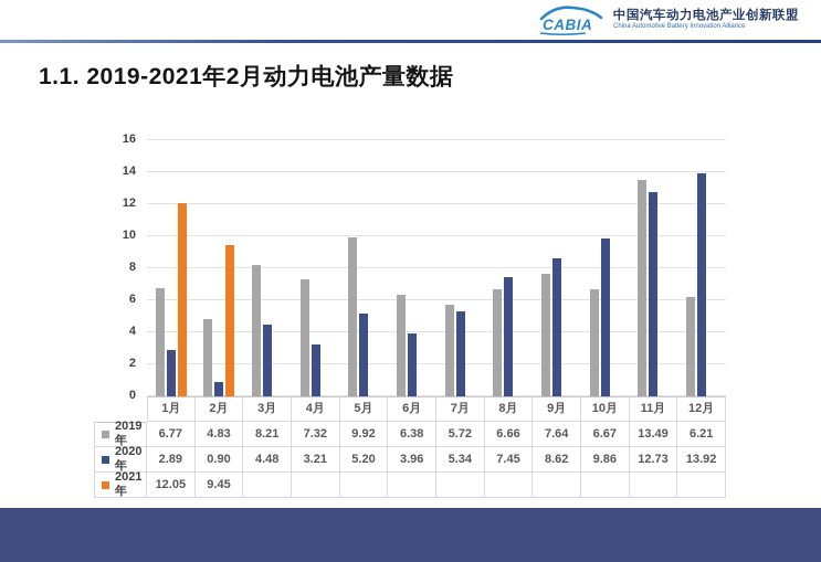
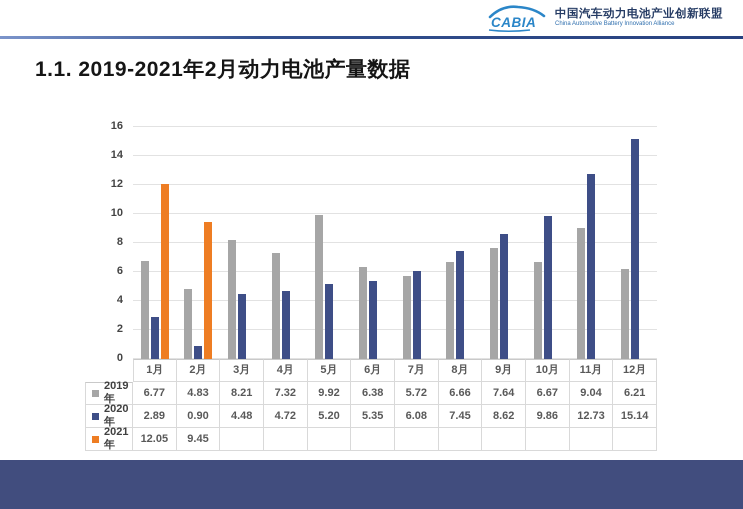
2020年/4月: 3.21 -> 4.72
2020年/6月: 3.96 -> 5.35
2020年/7月: 5.34 -> 6.08
2019年/11月: 13.49 -> 9.04
2020年/12月: 13.92 -> 15.14
